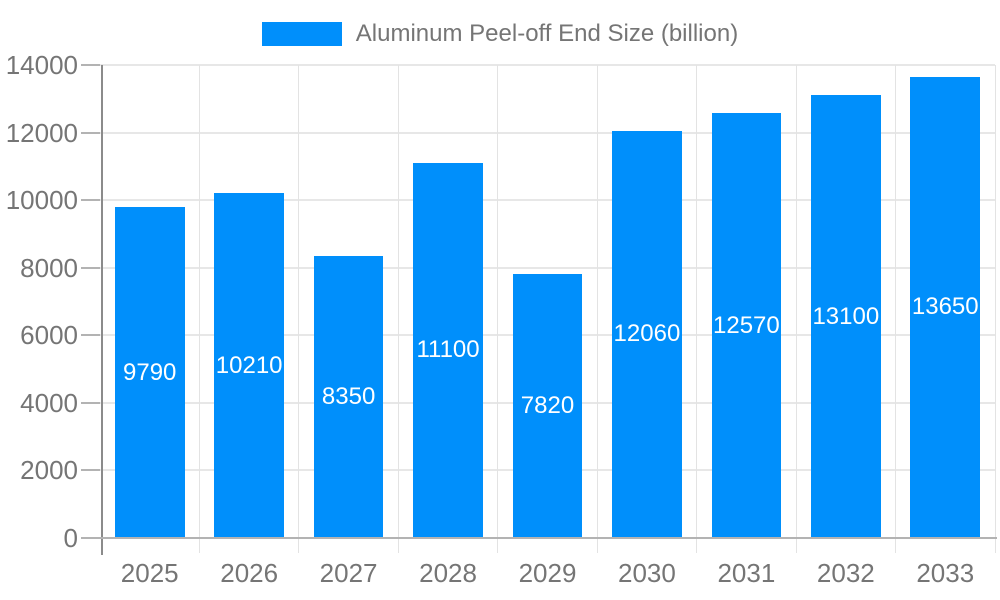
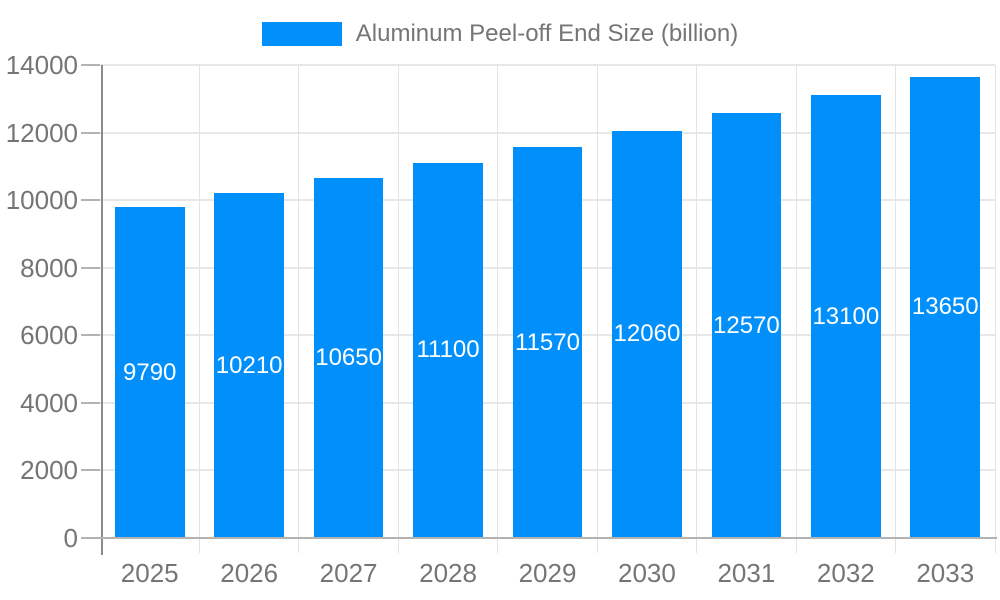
2027: 8350 -> 10650
2029: 7820 -> 11570
